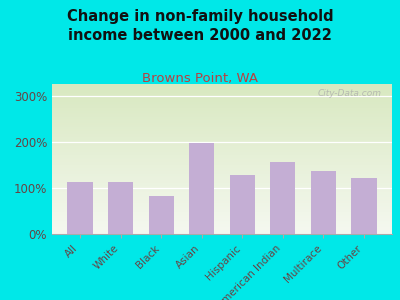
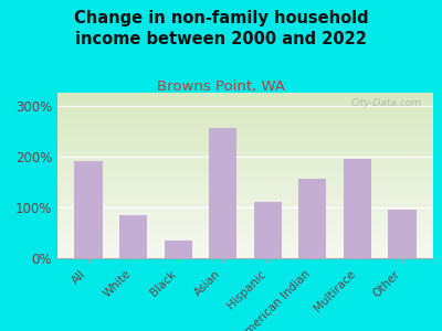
All: 112% -> 190%
White: 112% -> 85%
Black: 83% -> 35%
Asian: 197% -> 255%
Hispanic: 127% -> 110%
Multirace: 137% -> 195%
Other: 122% -> 95%
